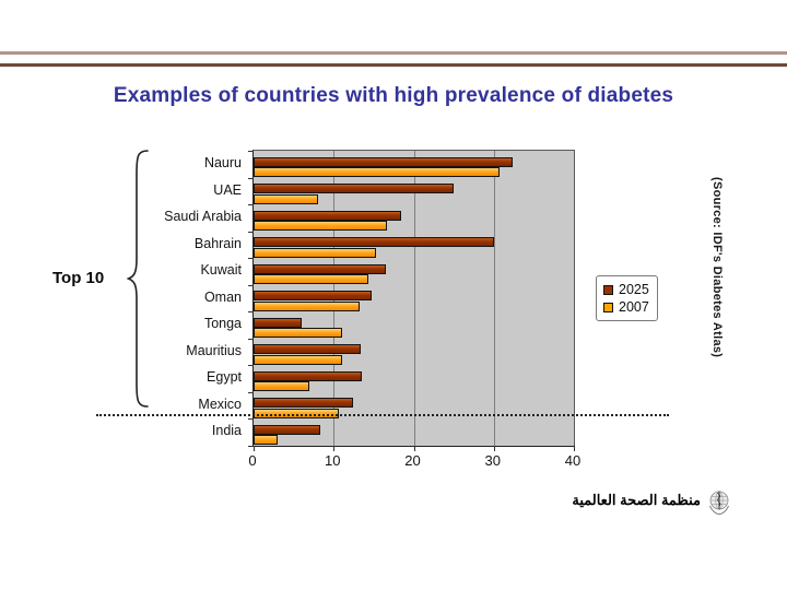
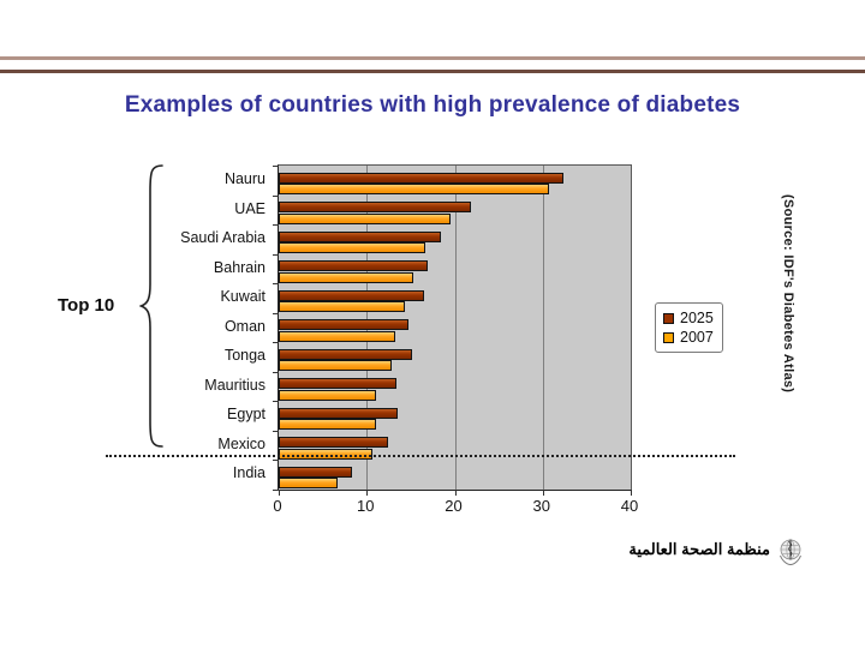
2025/UAE: 25 -> 22
2007/UAE: 8 -> 20
2025/Bahrain: 30 -> 17
2025/Tonga: 6 -> 15
2007/Tonga: 11 -> 13
2007/Egypt: 7 -> 11
2007/India: 3 -> 7
